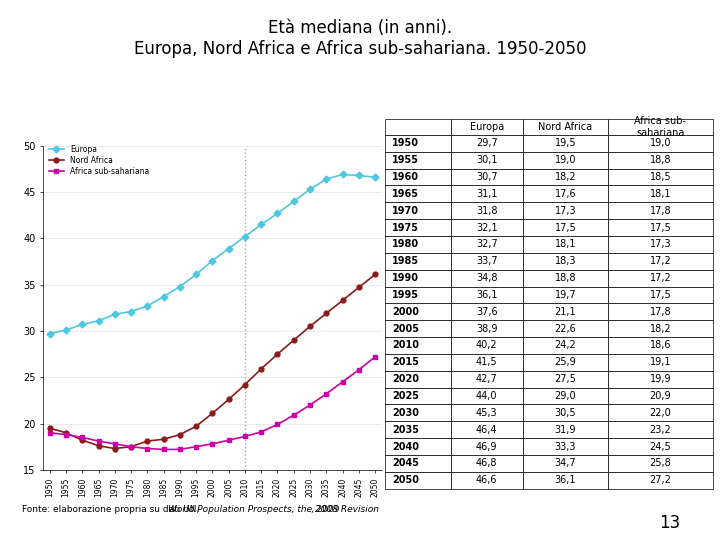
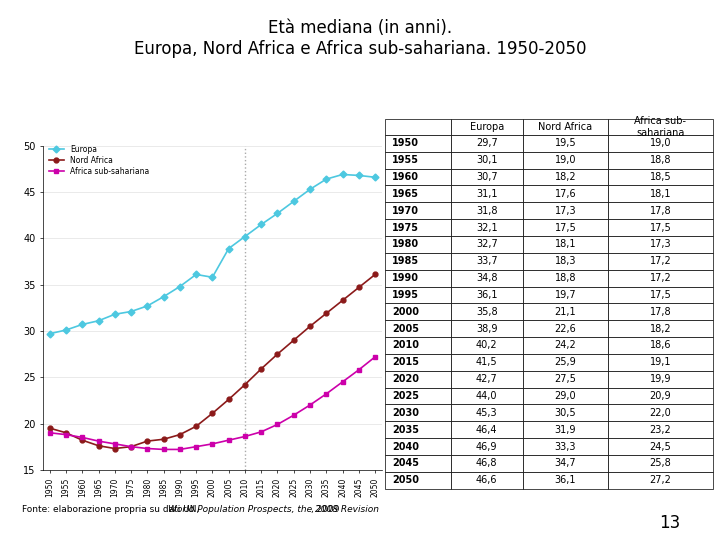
Europa/2000: 37,6 -> 35,8
